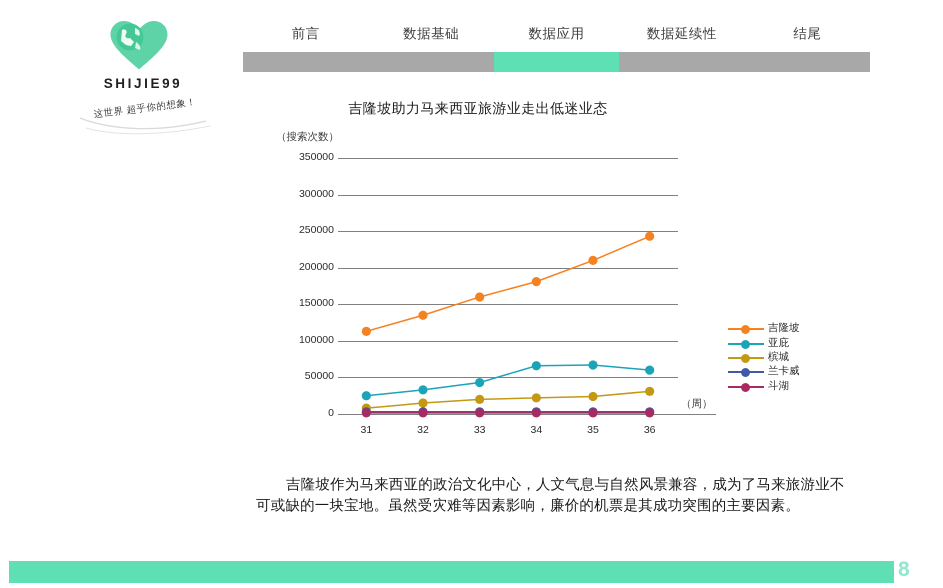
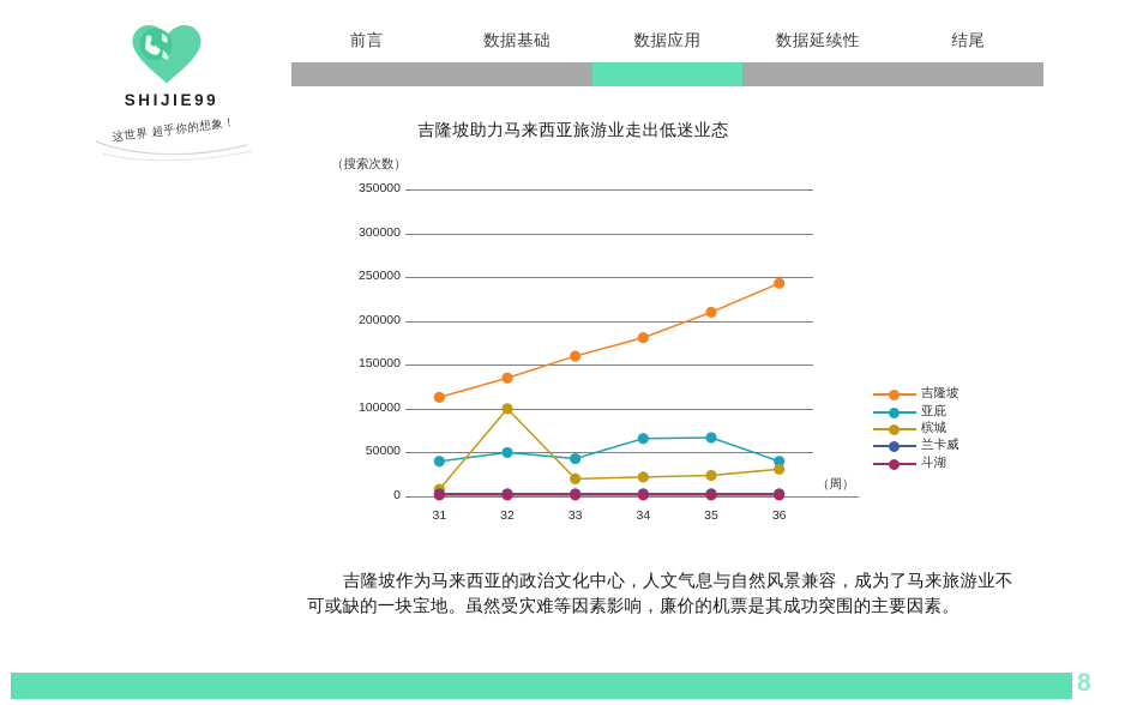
亚庇/31: 20000 -> 40000
亚庇/32: 30000 -> 50000
槟城/32: 20000 -> 100000
亚庇/36: 60000 -> 40000
